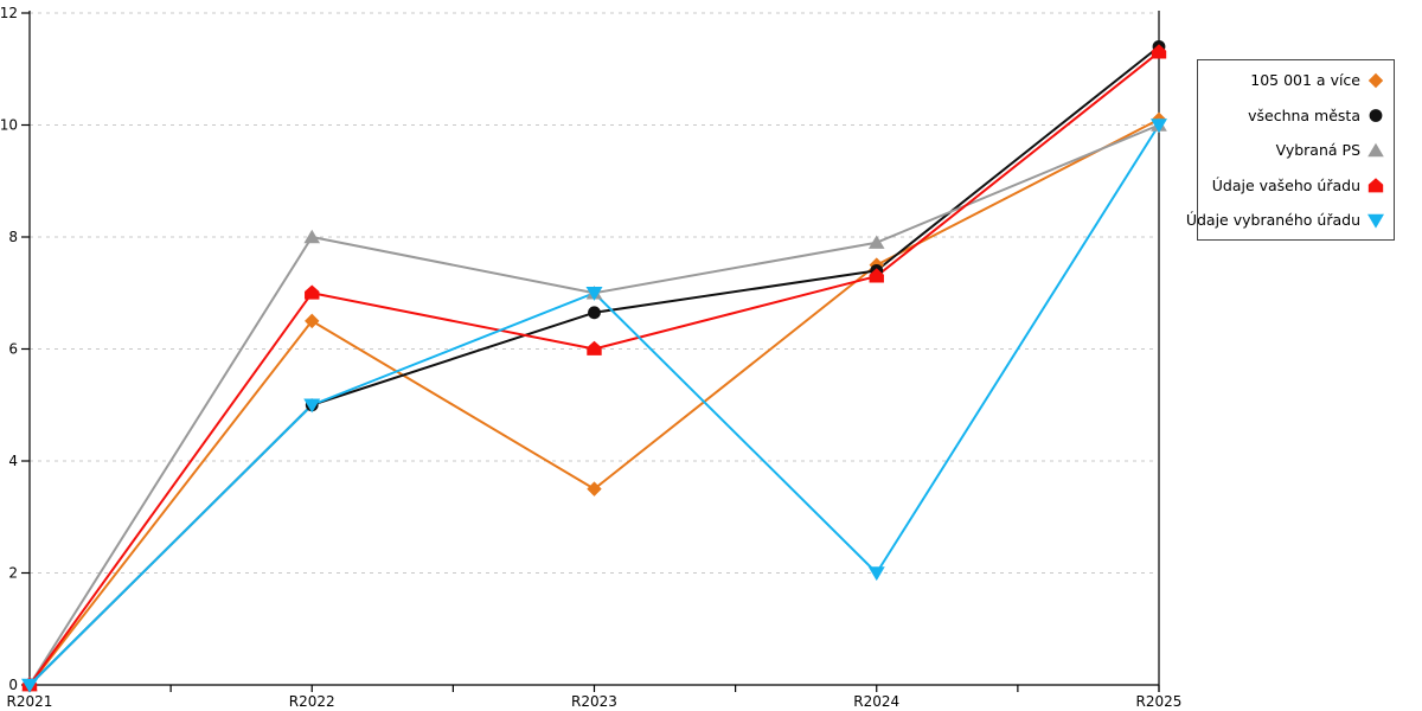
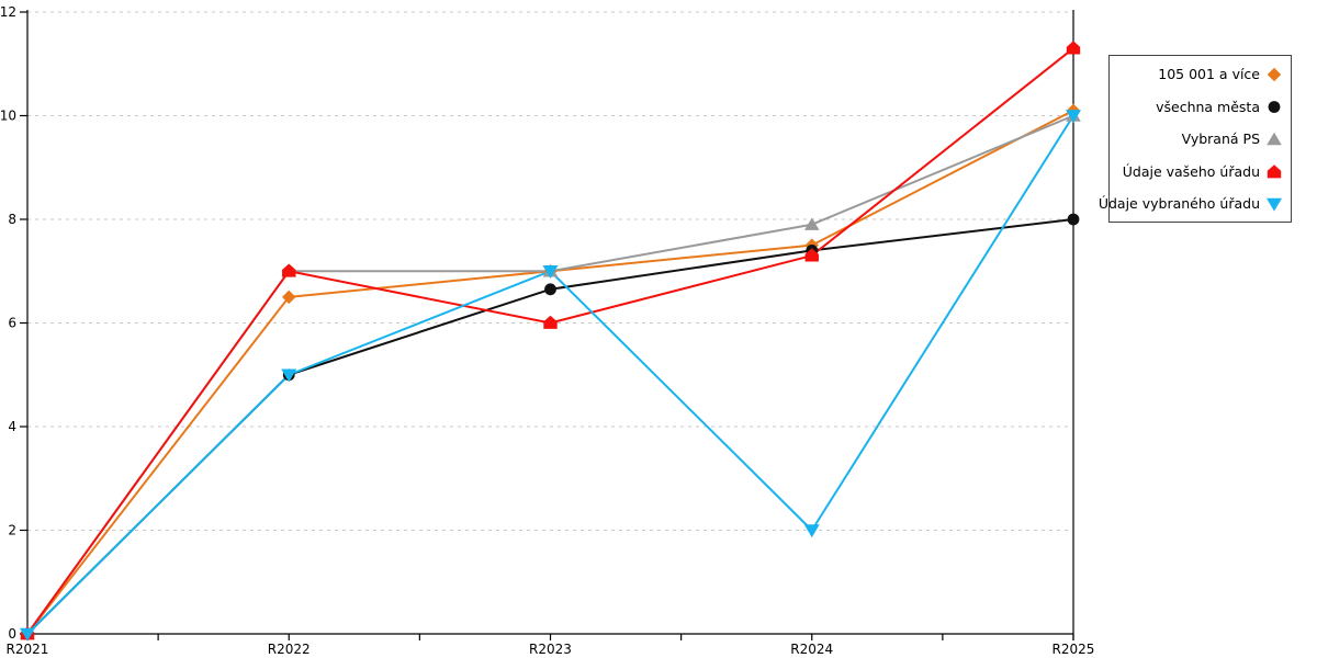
Vybraná PS/R2022: 8.0 -> 7.0
105 001 a více/R2023: 3.5 -> 7.0
všechna města/R2025: 11.4 -> 8.0
